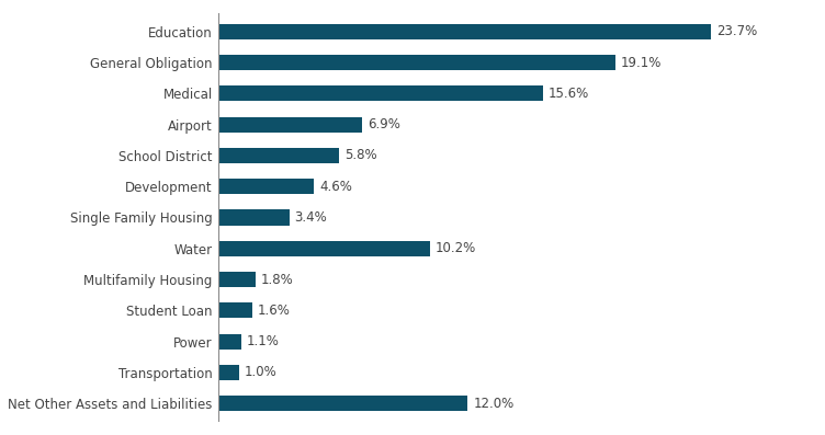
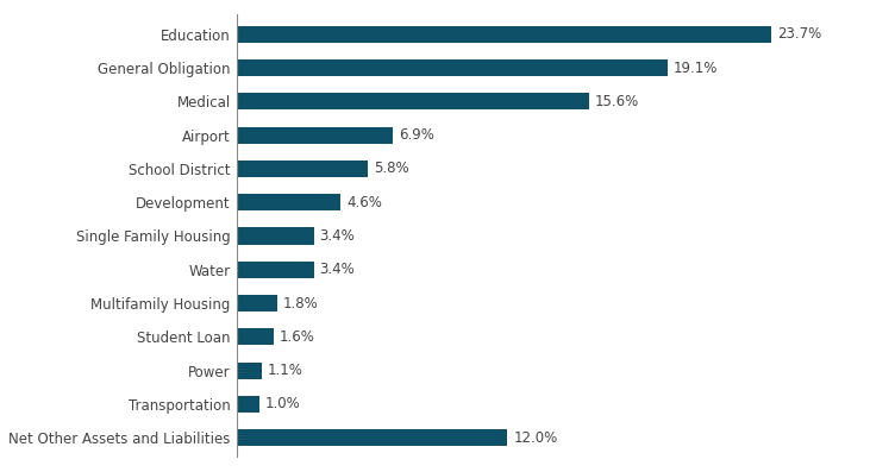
Water: 10.2% -> 3.4%
